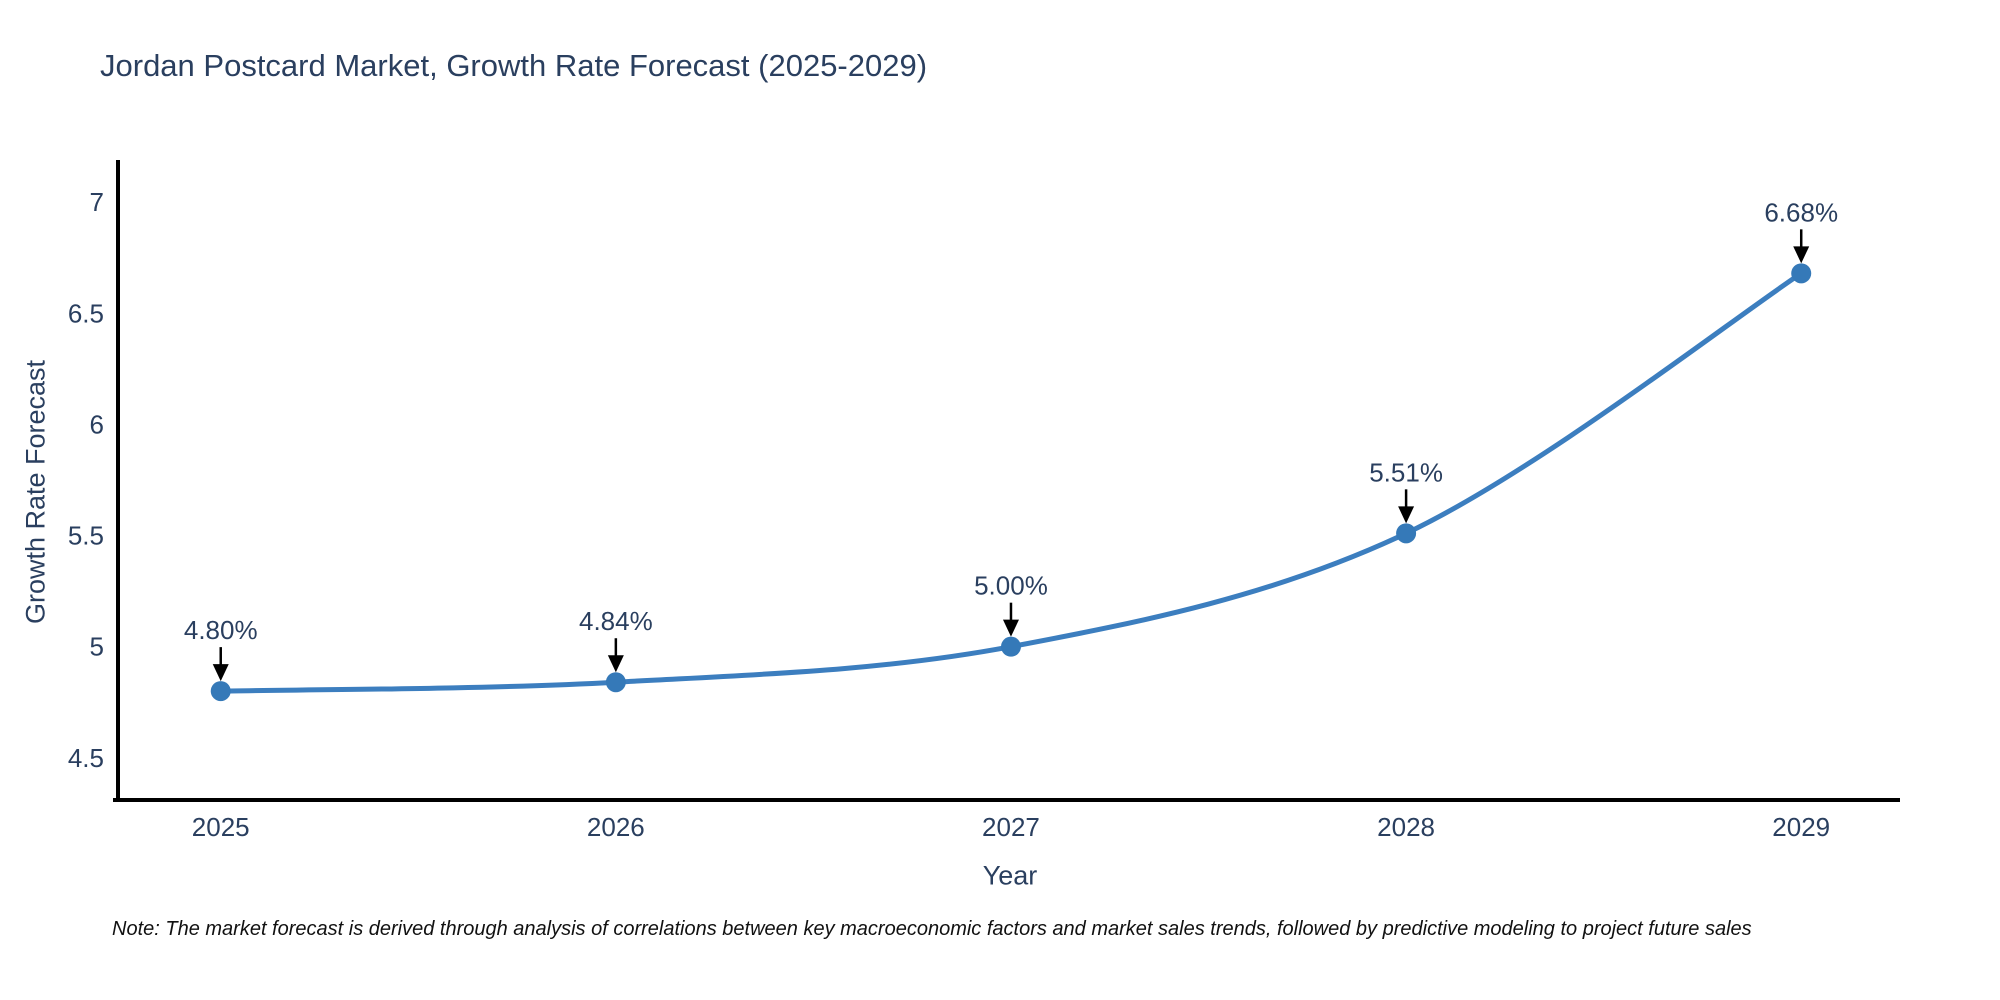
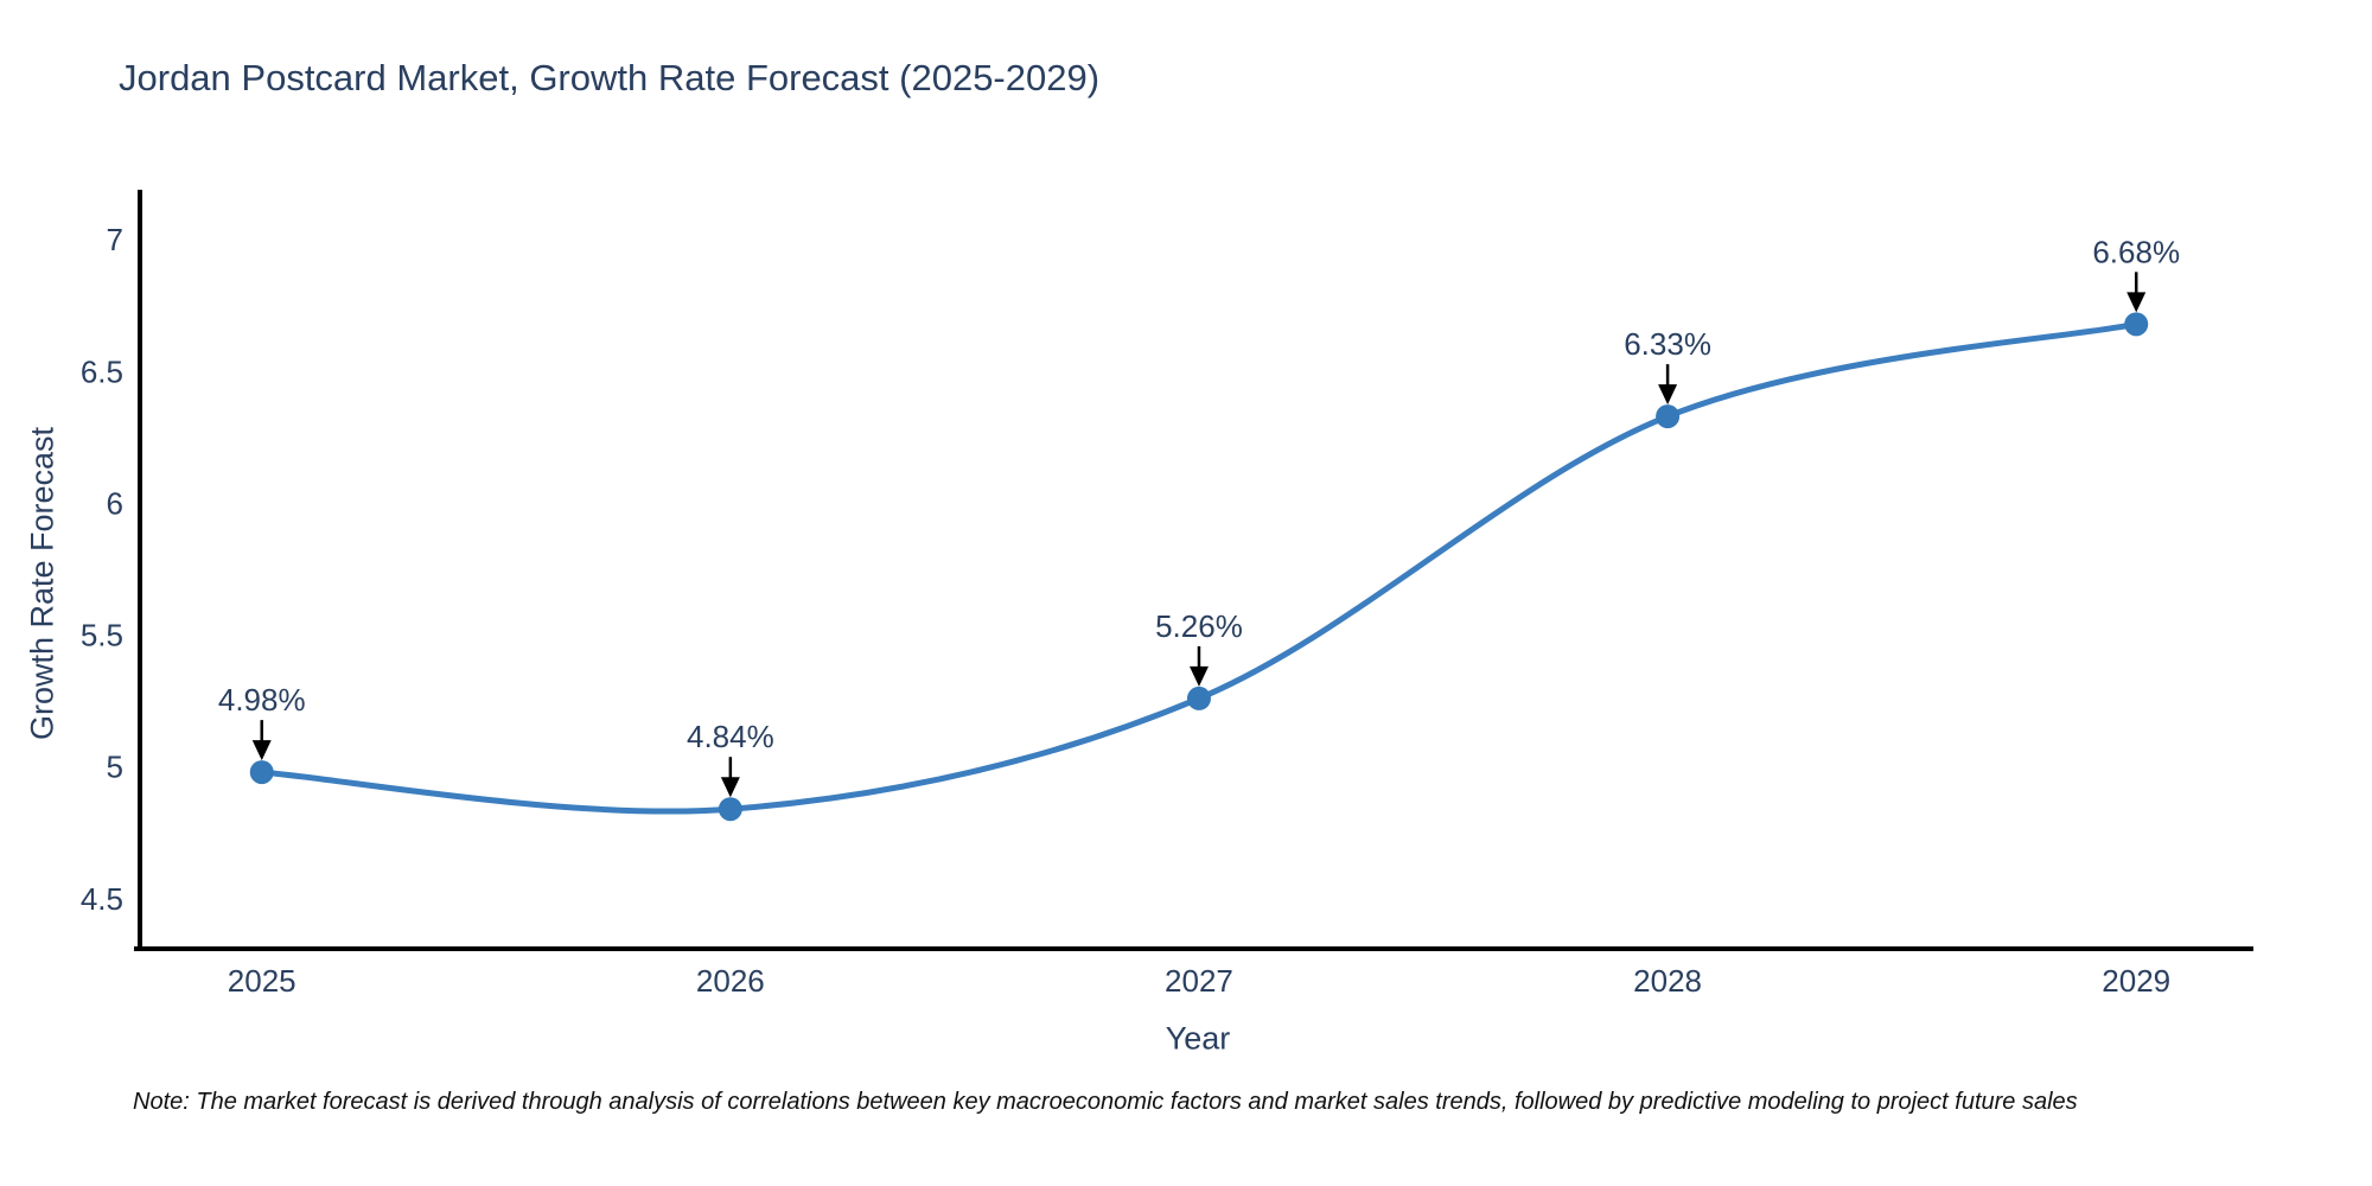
2025: 4.80% -> 4.98%
2027: 5.00% -> 5.26%
2028: 5.51% -> 6.33%
